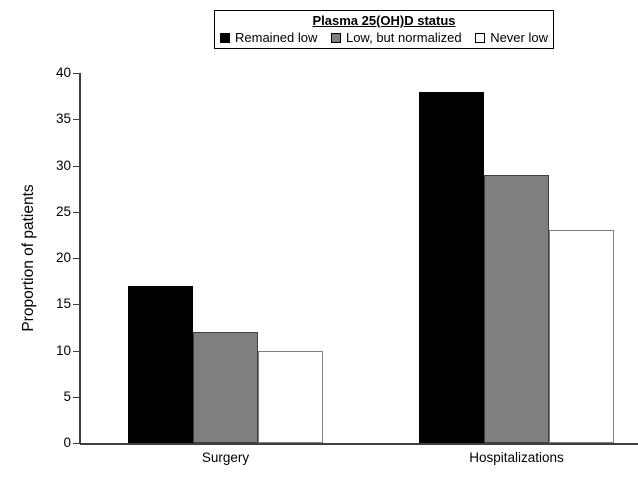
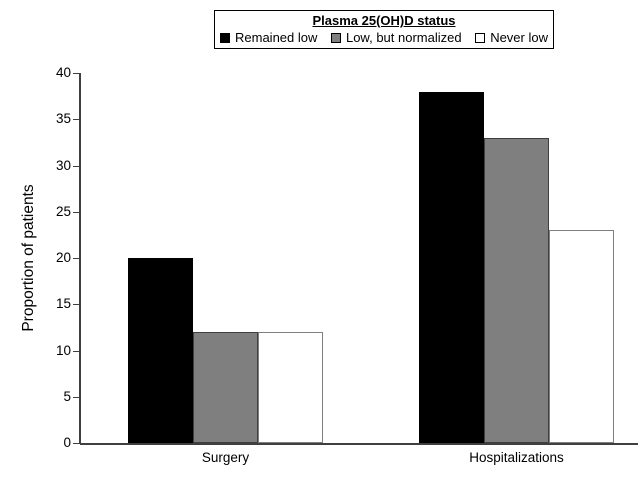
Remained low/Surgery: 17 -> 20
Never low/Surgery: 10 -> 12
Low, but normalized/Hospitalizations: 29 -> 33
